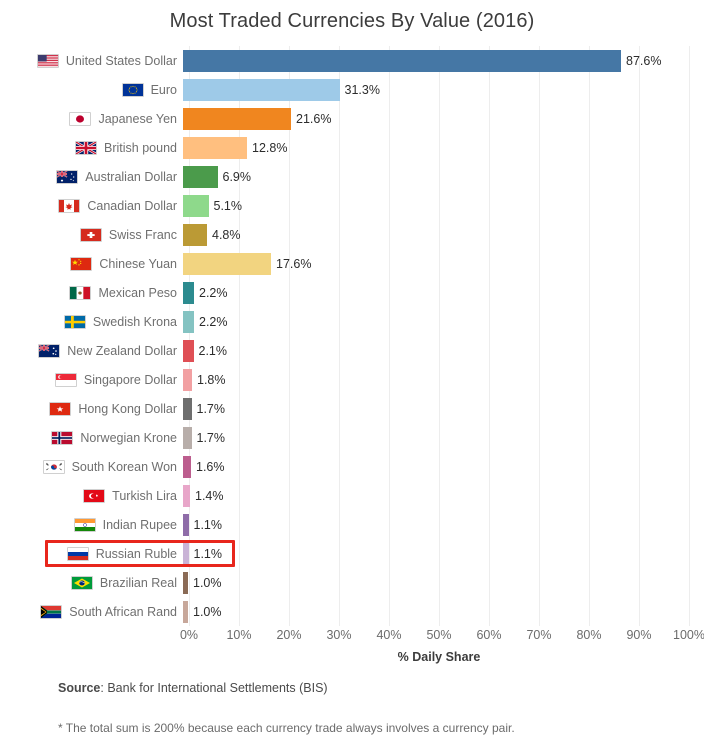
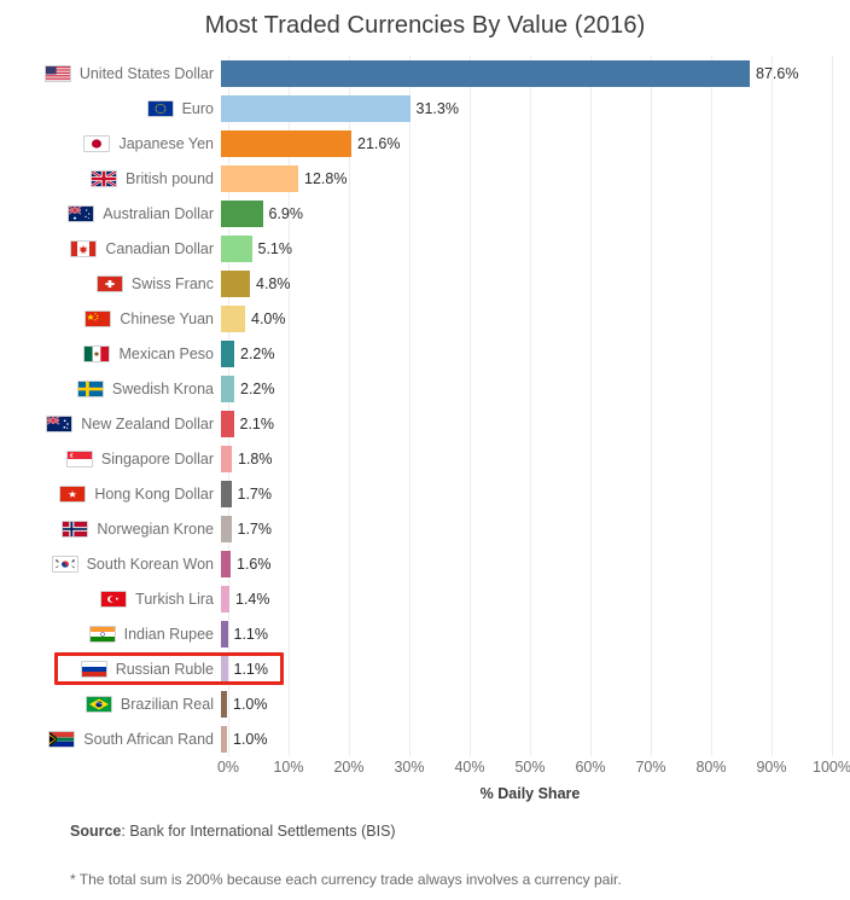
Chinese Yuan: 17.6% -> 4.0%
